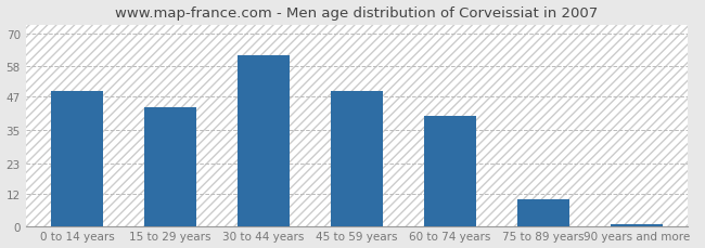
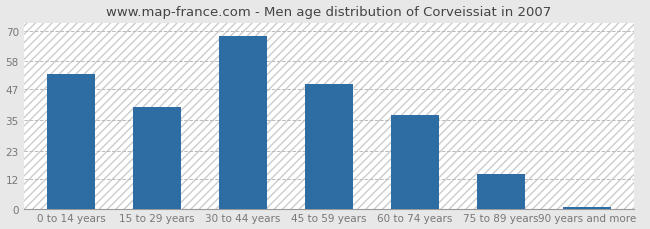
0 to 14 years: 49 -> 53
15 to 29 years: 43 -> 40
30 to 44 years: 62 -> 68
60 to 74 years: 40 -> 37
75 to 89 years: 10 -> 14
